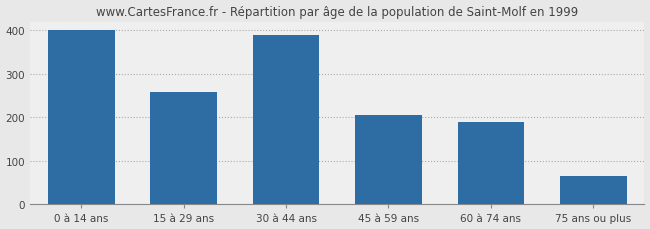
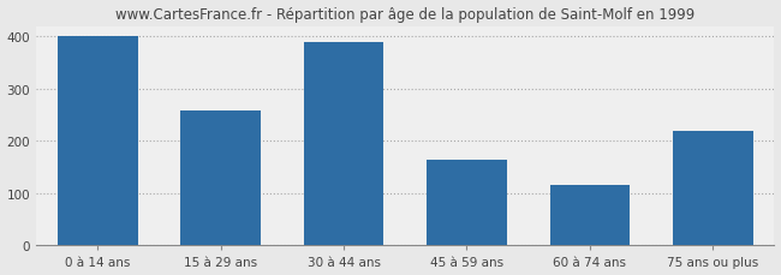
45 à 59 ans: 206 -> 165
60 à 74 ans: 190 -> 115
75 ans ou plus: 65 -> 220
